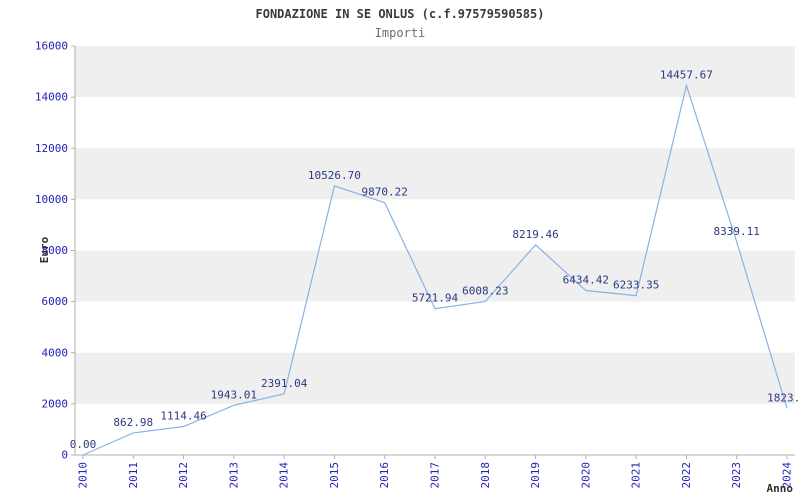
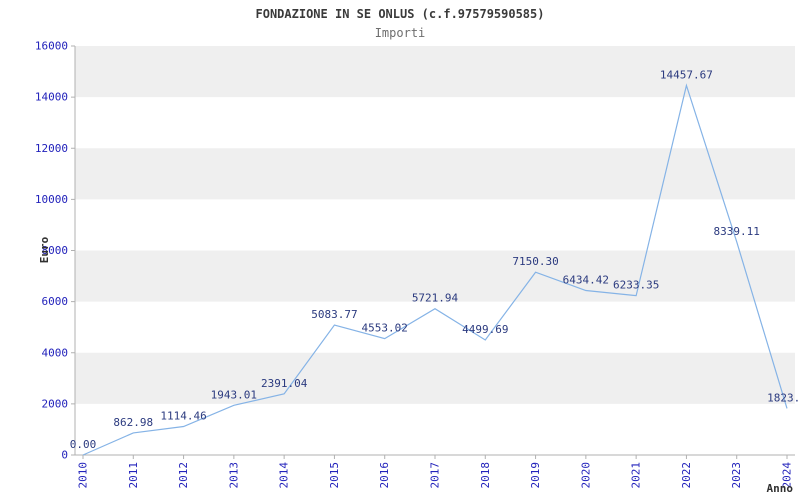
2015: 10526.70 -> 5083.77
2016: 9870.22 -> 4553.02
2018: 6008.23 -> 4499.69
2019: 8219.46 -> 7150.30
